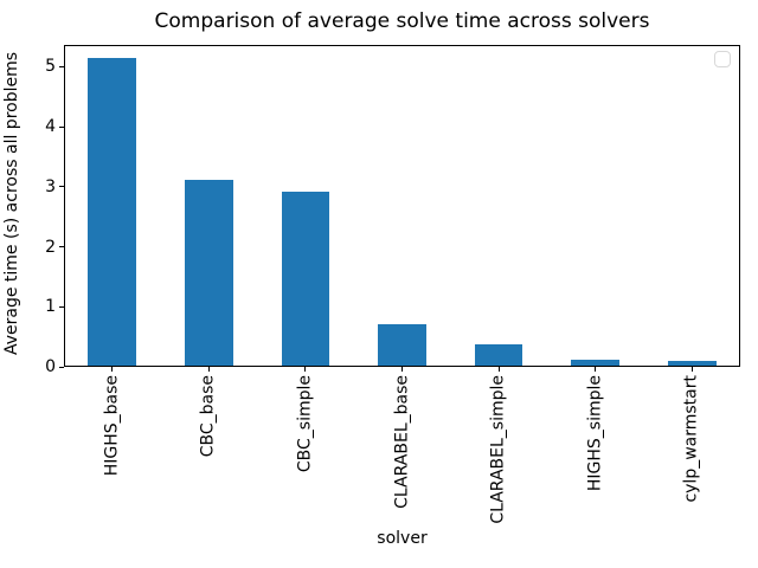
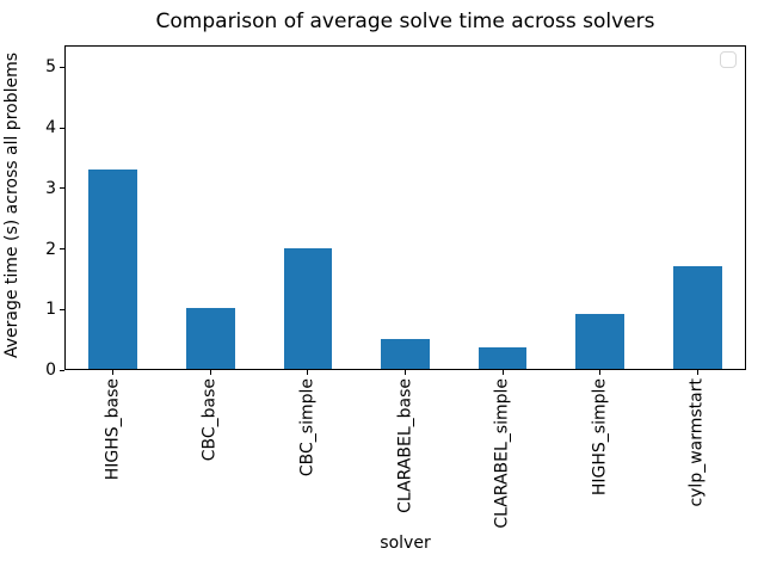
HIGHS_base: 5.1 -> 3.3
CBC_base: 3.1 -> 1.0
CBC_simple: 2.9 -> 2.0
CLARABEL_base: 0.7 -> 0.5
HIGHS_simple: 0.1 -> 0.9
cylp_warmstart: 0.1 -> 1.7
